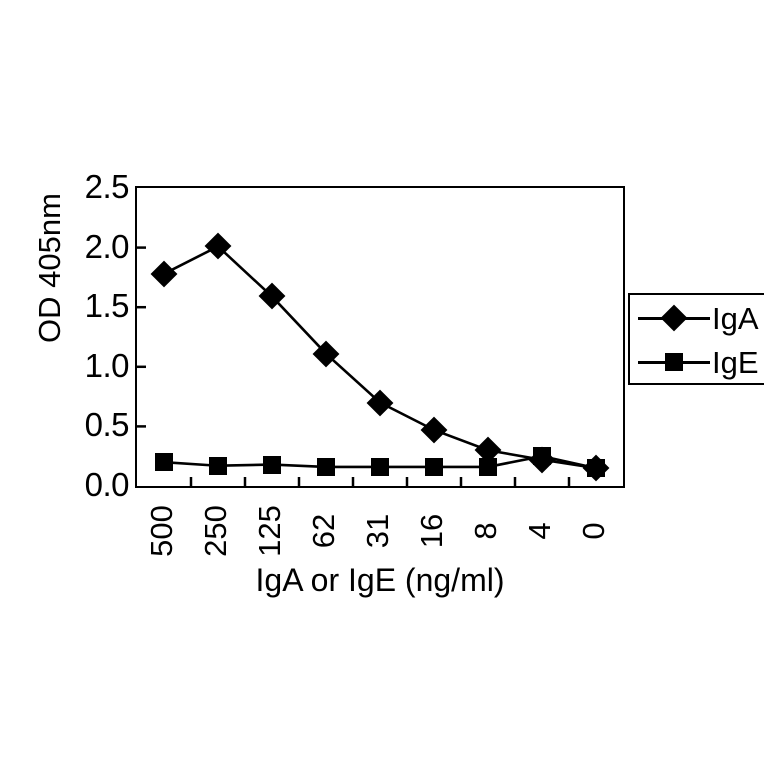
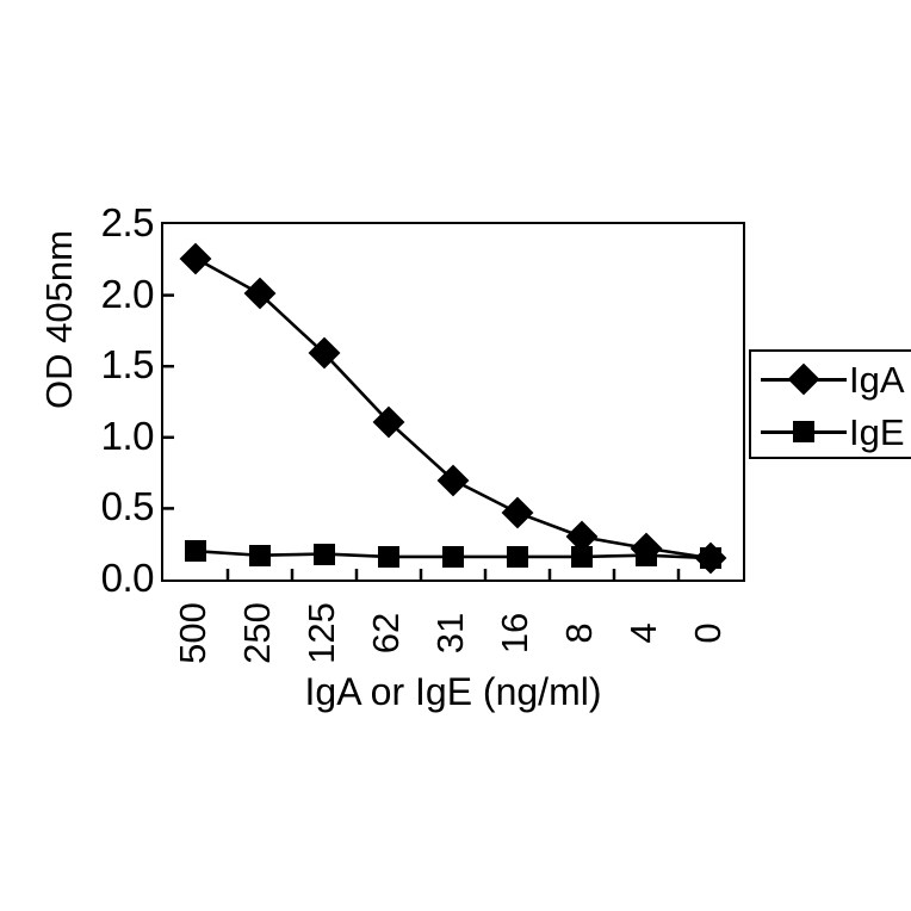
IgA/500: 1.78 -> 2.26
IgE/4: 0.25 -> 0.17
